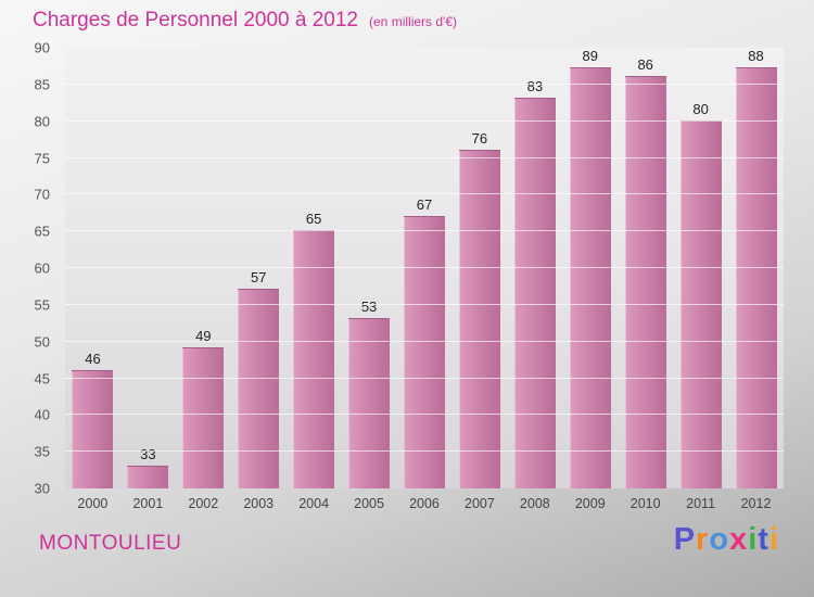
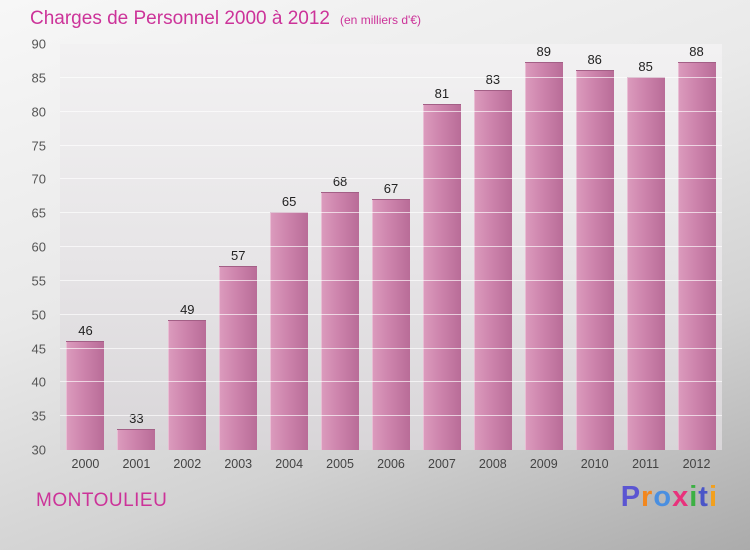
2005: 53 -> 68
2007: 76 -> 81
2011: 80 -> 85
